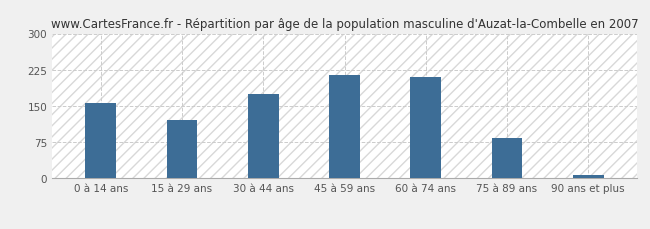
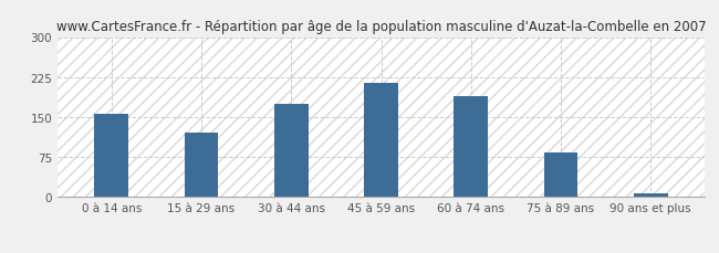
60 à 74 ans: 210 -> 190
